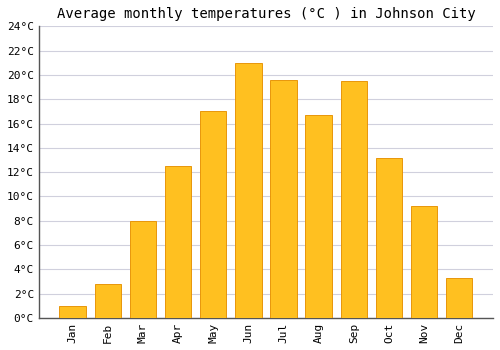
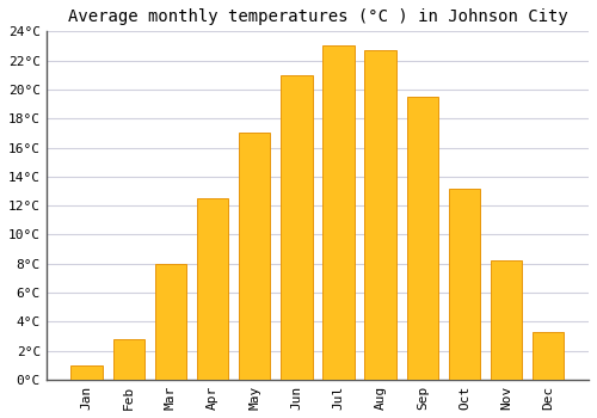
Jul: 19.6°C -> 23.0°C
Aug: 16.7°C -> 22.7°C
Nov: 9.2°C -> 8.2°C
